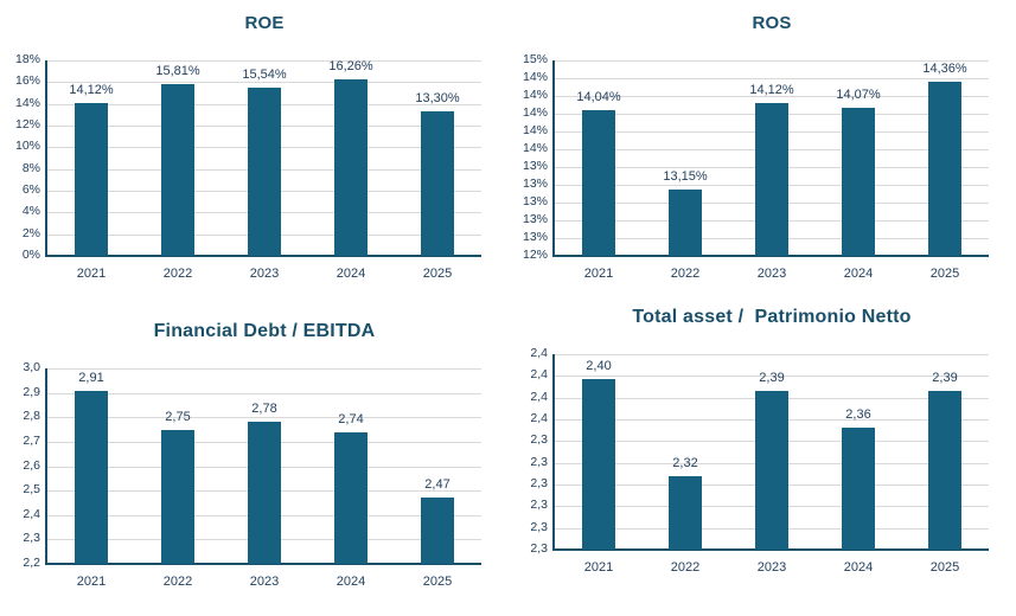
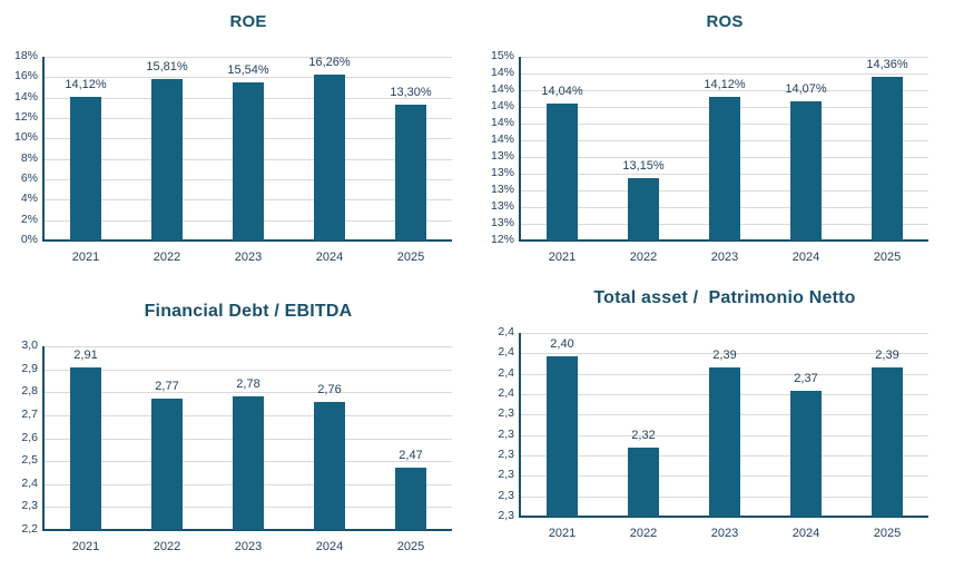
Financial Debt / EBITDA/2022: 2,75 -> 2,77
Financial Debt / EBITDA/2024: 2,74 -> 2,76
Total asset / Patrimonio Netto/2024: 2,36 -> 2,37
